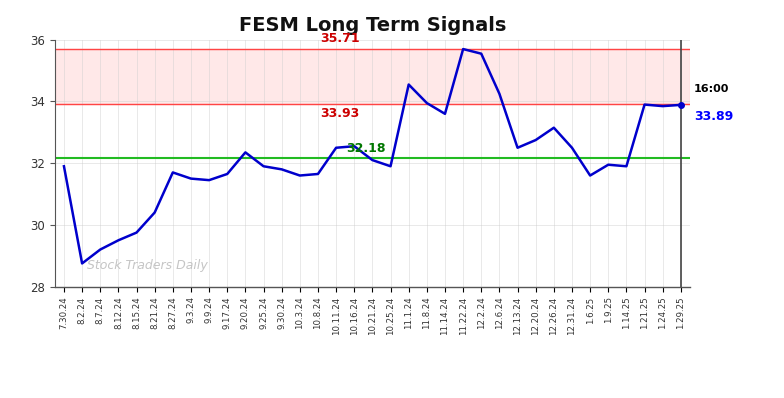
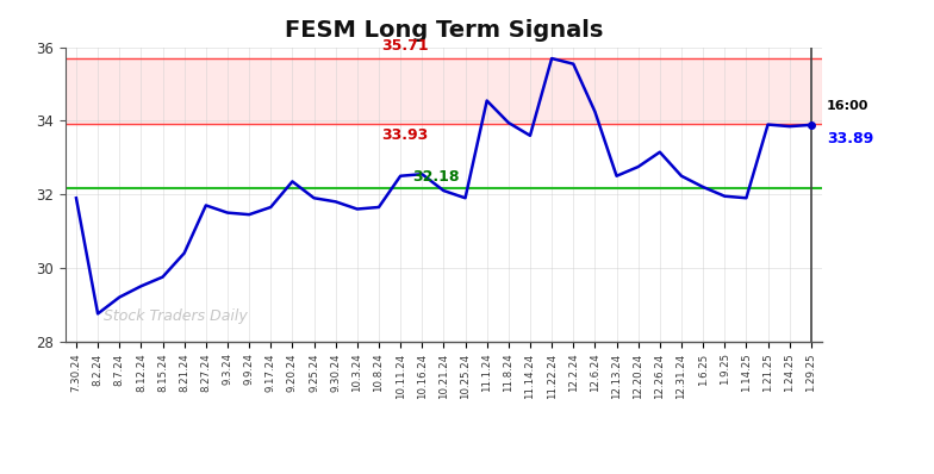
1.6.25: 31.60 -> 32.20
